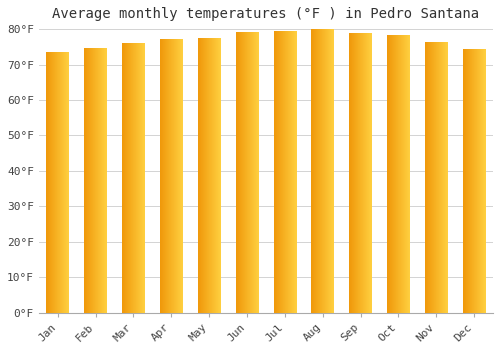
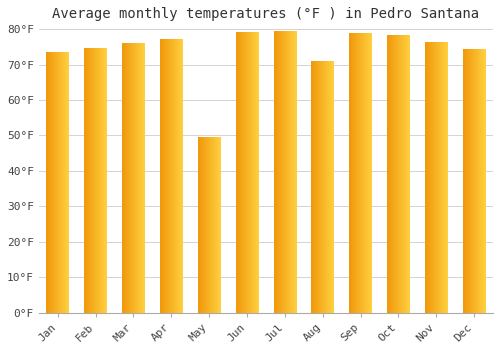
May: 77.4°F -> 49.5°F
Aug: 80.0°F -> 71.0°F
